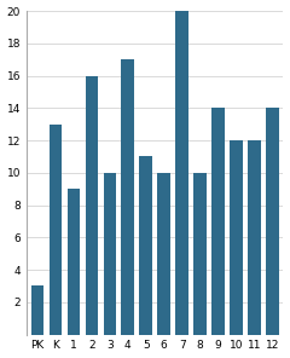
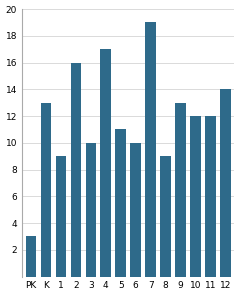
7: 20 -> 19
8: 10 -> 9
9: 14 -> 13
